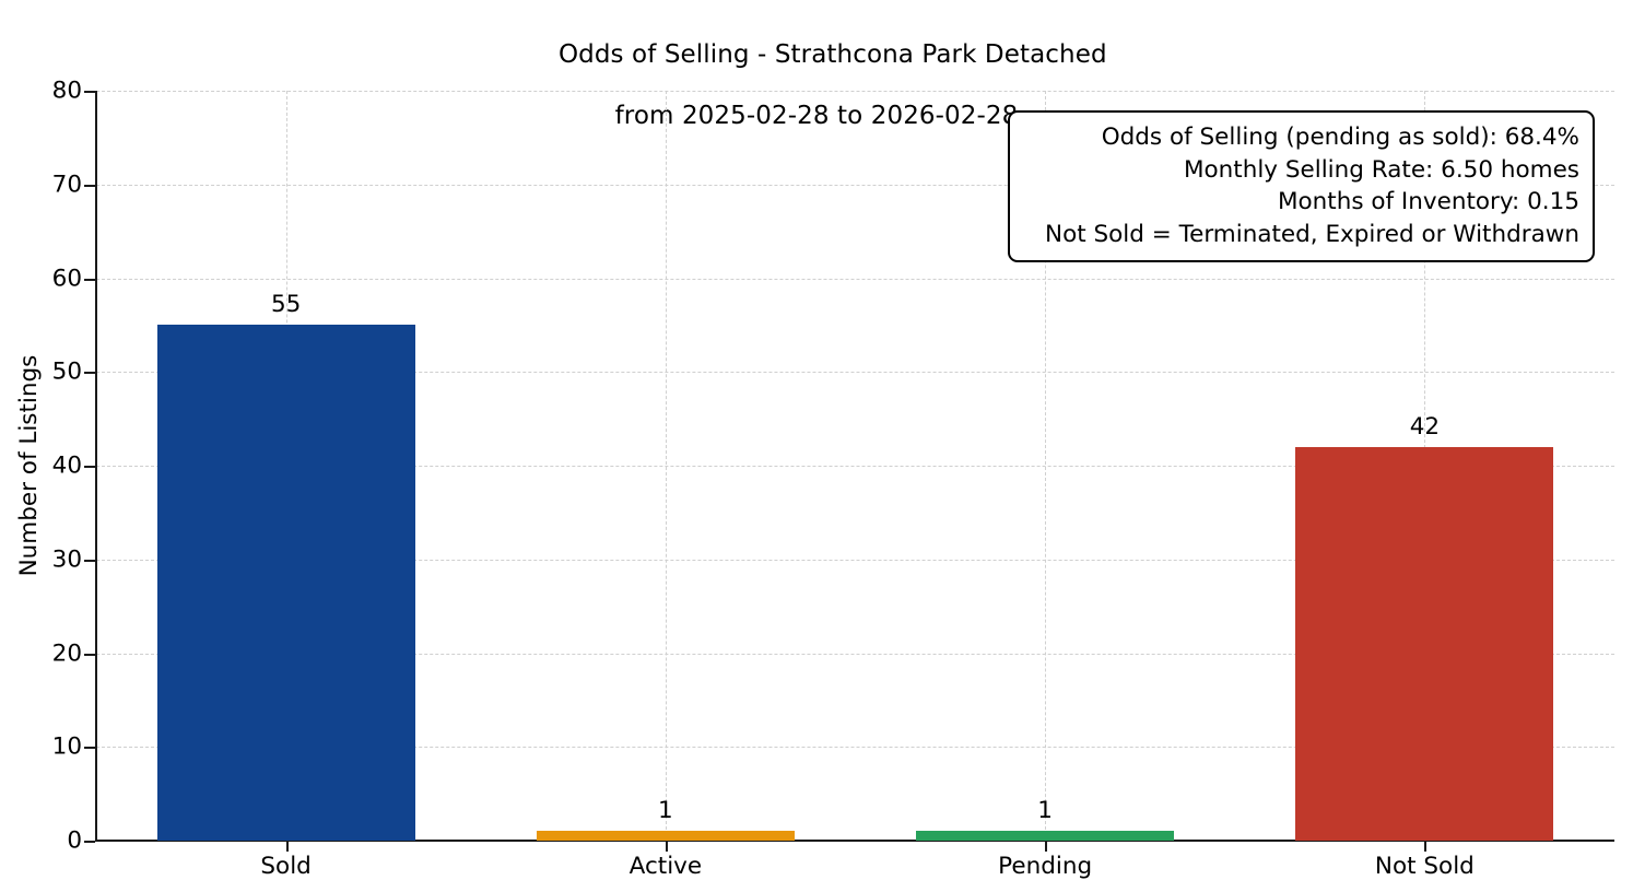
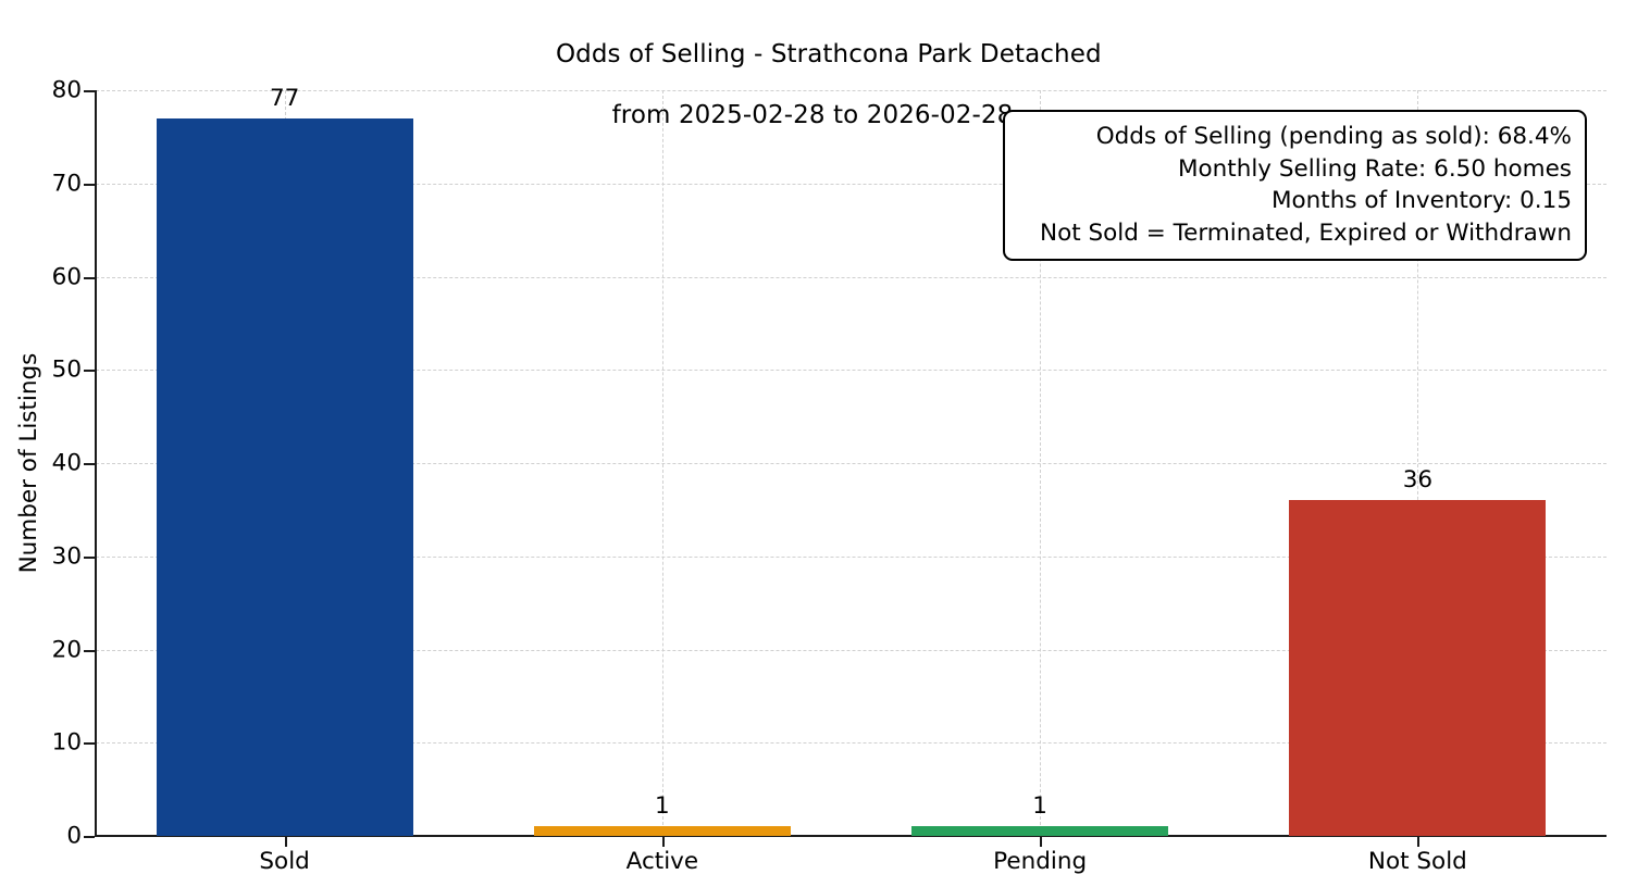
Sold: 55 -> 77
Not Sold: 42 -> 36
